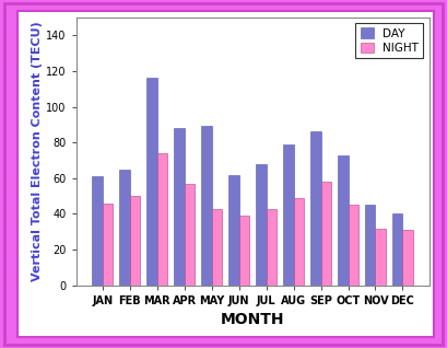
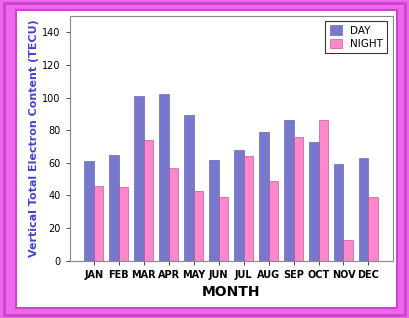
NIGHT/FEB: 50 -> 45
DAY/MAR: 116 -> 101
DAY/APR: 88 -> 102
NIGHT/JUL: 43 -> 64
NIGHT/SEP: 58 -> 76
NIGHT/OCT: 45 -> 86
DAY/NOV: 45 -> 59
NIGHT/NOV: 32 -> 13
DAY/DEC: 40 -> 63
NIGHT/DEC: 31 -> 39
